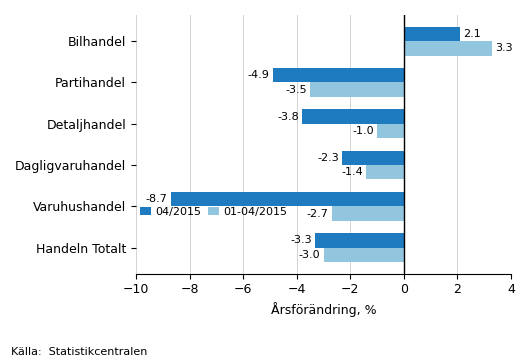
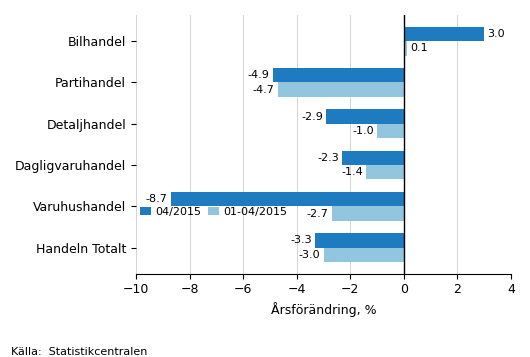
04/2015/Bilhandel: 2.1 -> 3.0
01-04/2015/Bilhandel: 3.3 -> 0.1
01-04/2015/Partihandel: -3.5 -> -4.7
04/2015/Detaljhandel: -3.8 -> -2.9
